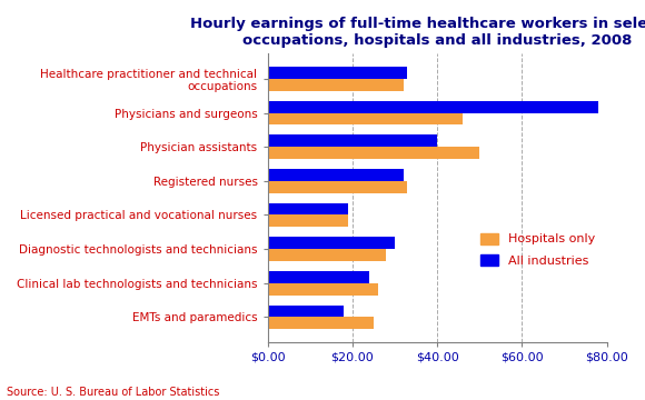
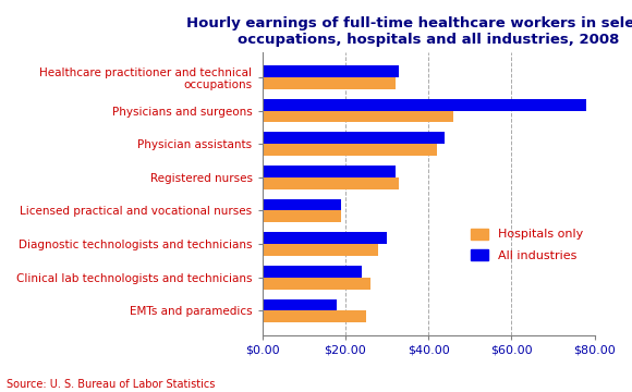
All industries/Physician assistants: $40 -> $44
Hospitals only/Physician assistants: $50 -> $42
